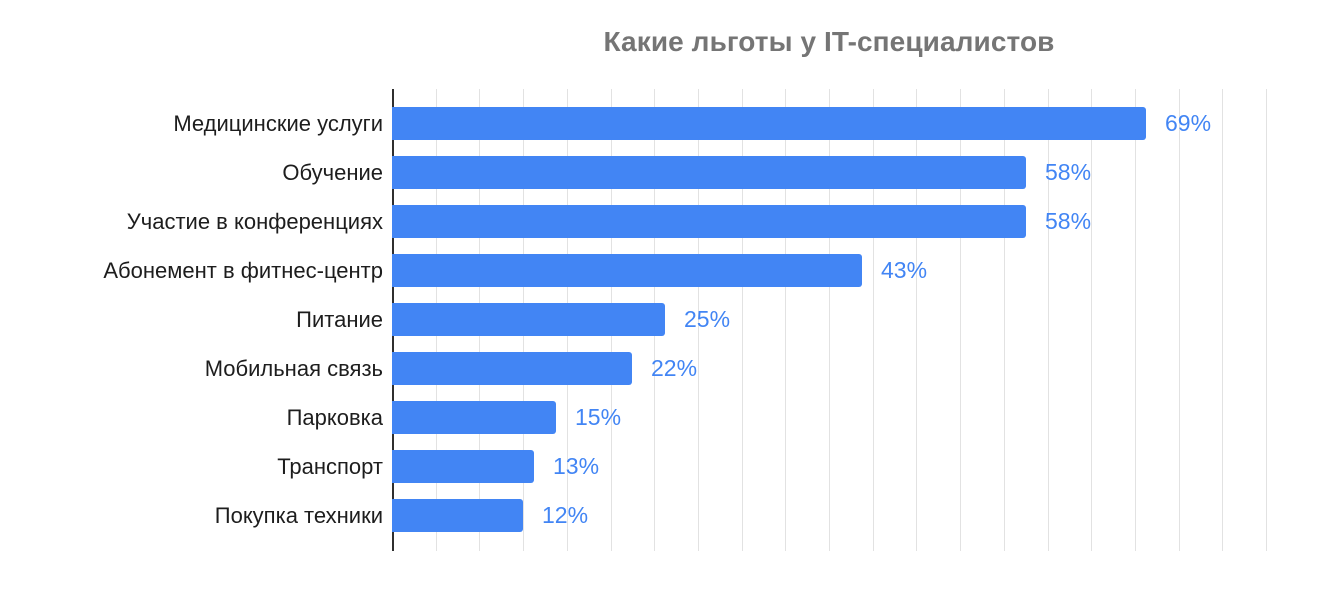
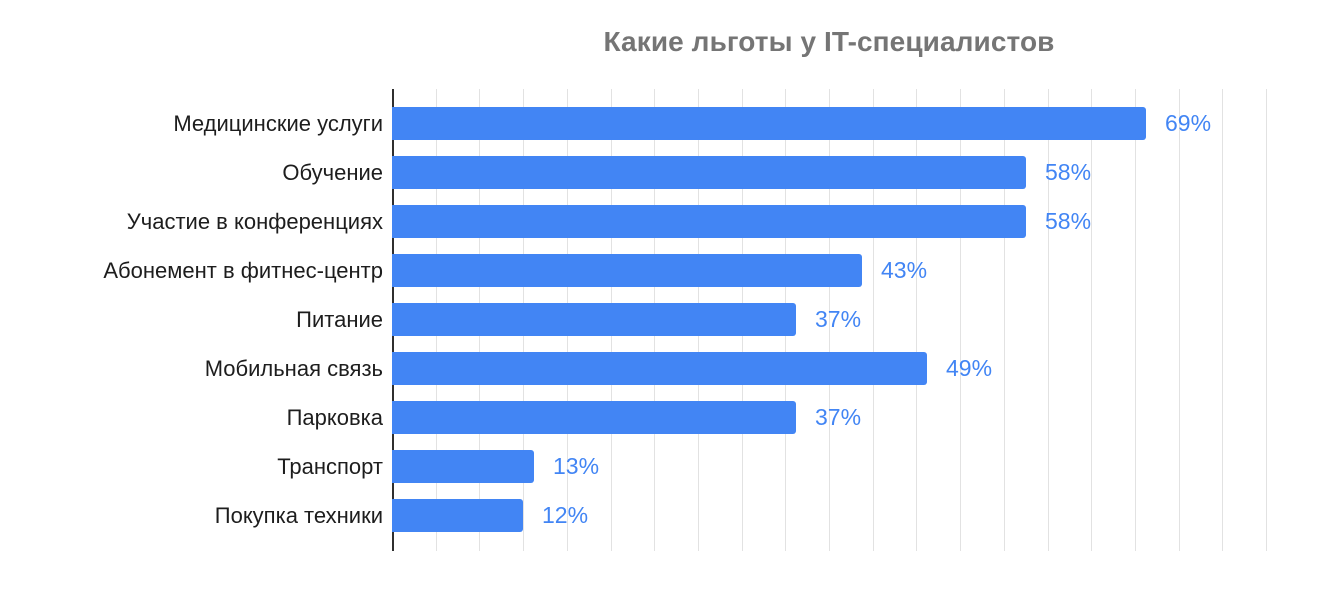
Питание: 25% -> 37%
Мобильная связь: 22% -> 49%
Парковка: 15% -> 37%
